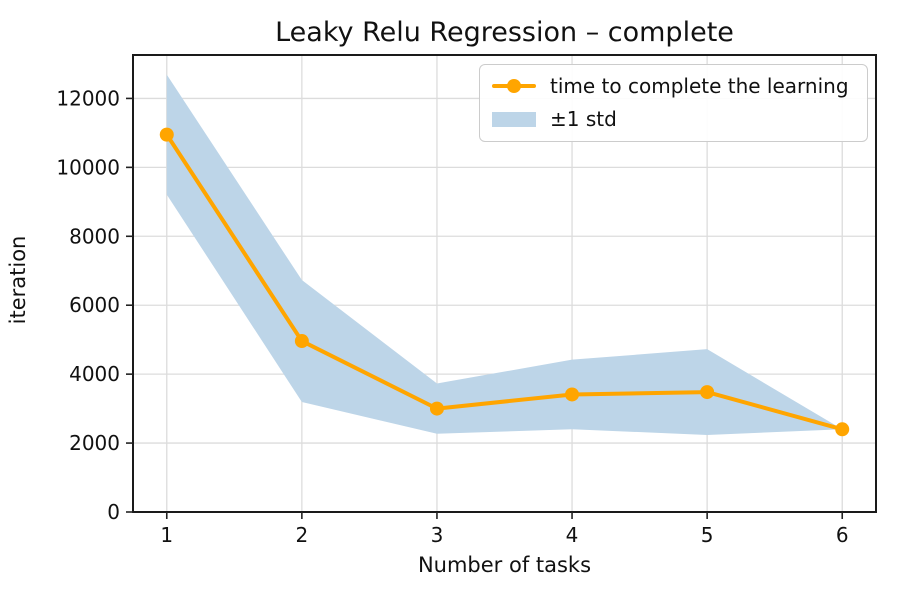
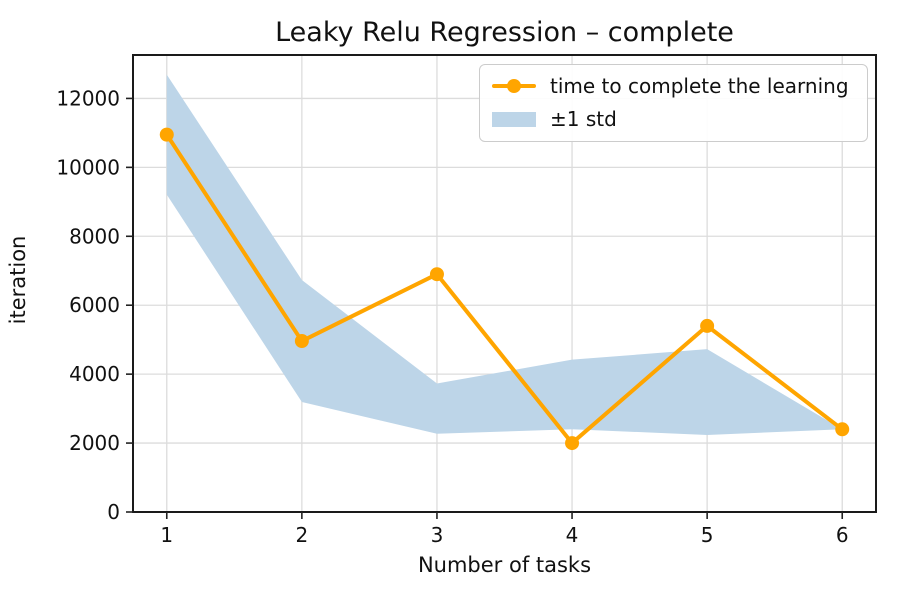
3: 3000 -> 6900
4: 3400 -> 2000
5: 3500 -> 5400
